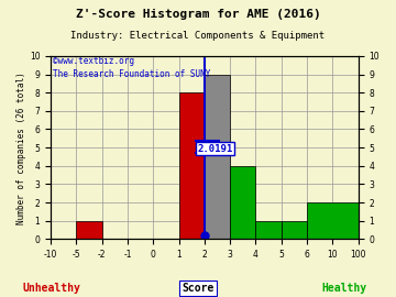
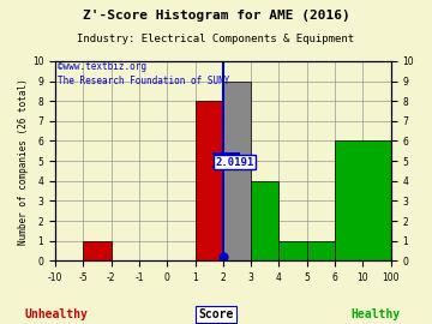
10: 2 -> 6
